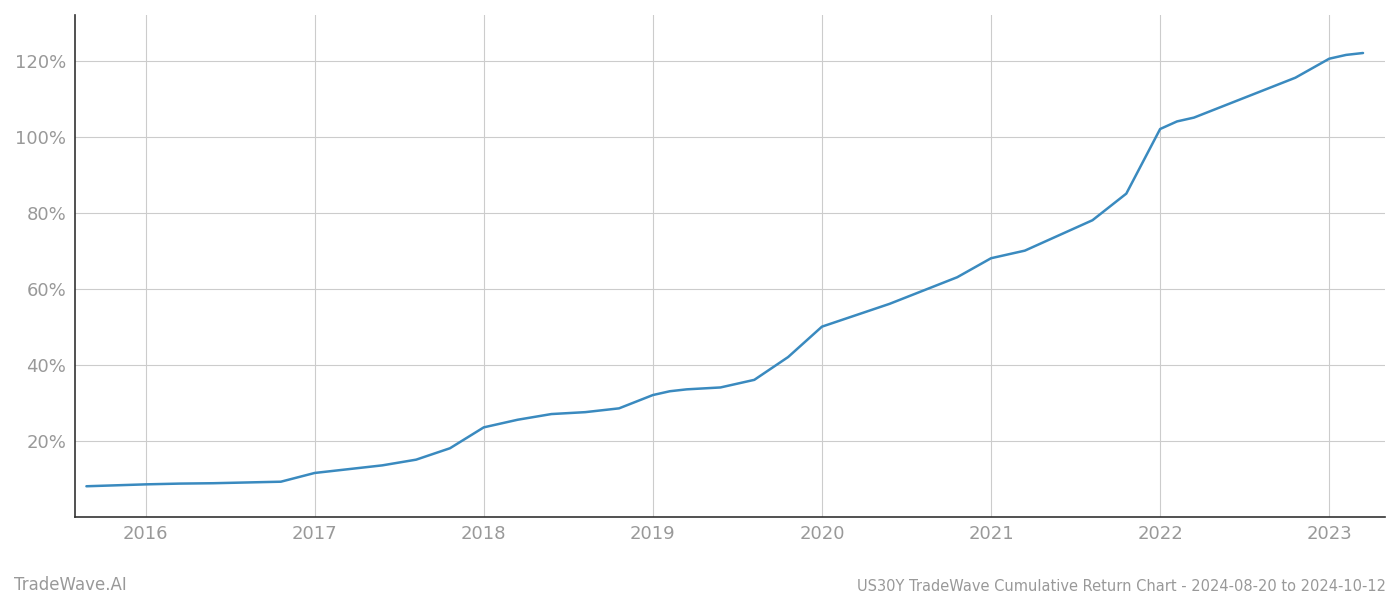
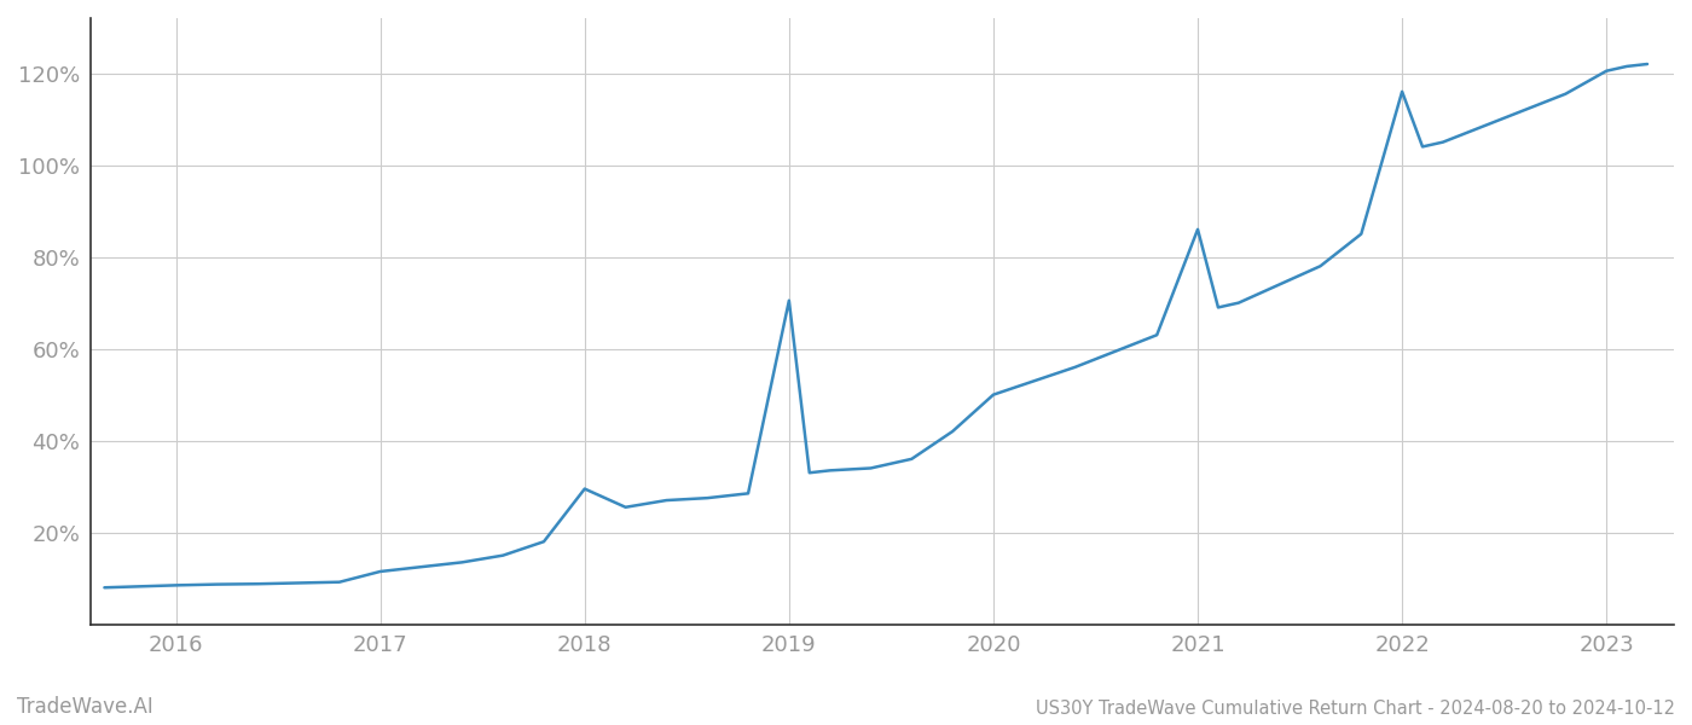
2018: 23.5% -> 29.5%
2019: 32.0% -> 70.5%
2021: 68.0% -> 86.0%
2022: 102.0% -> 116.0%
